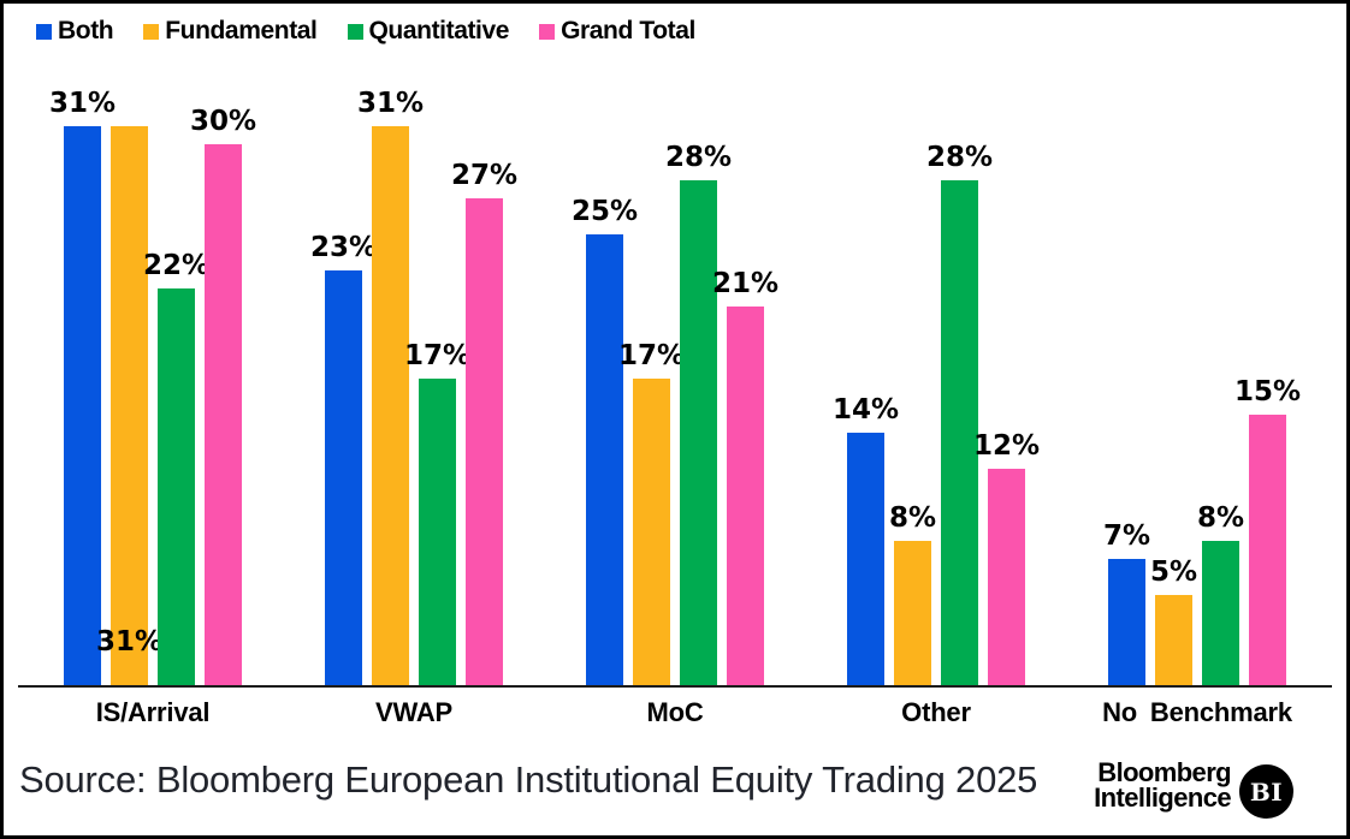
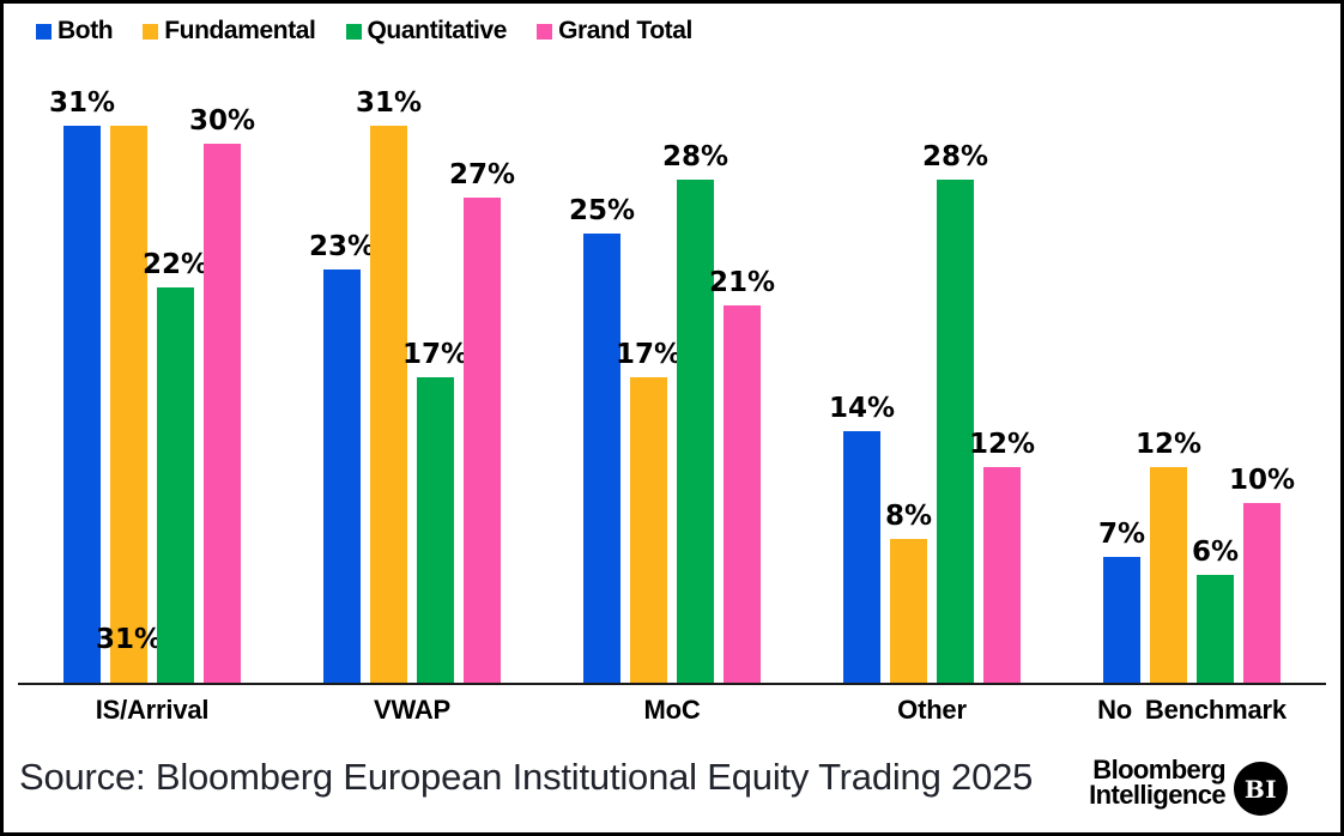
Fundamental/No Benchmark: 5% -> 12%
Quantitative/No Benchmark: 8% -> 6%
Grand Total/No Benchmark: 15% -> 10%
